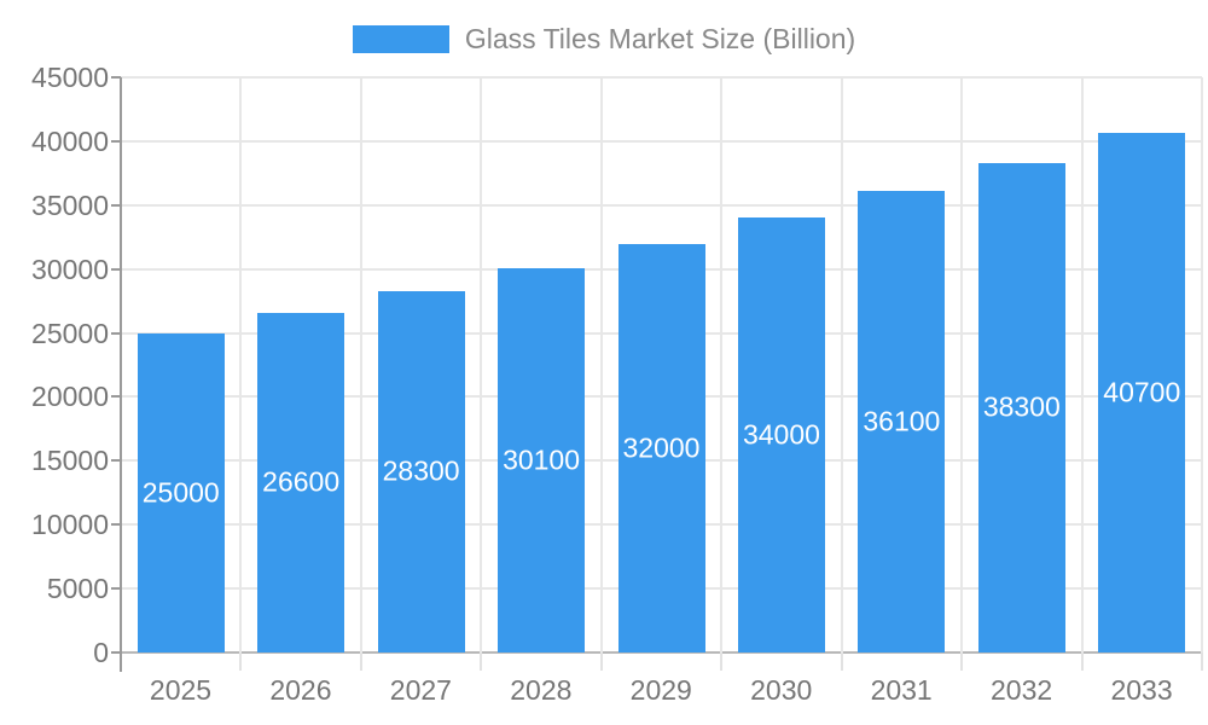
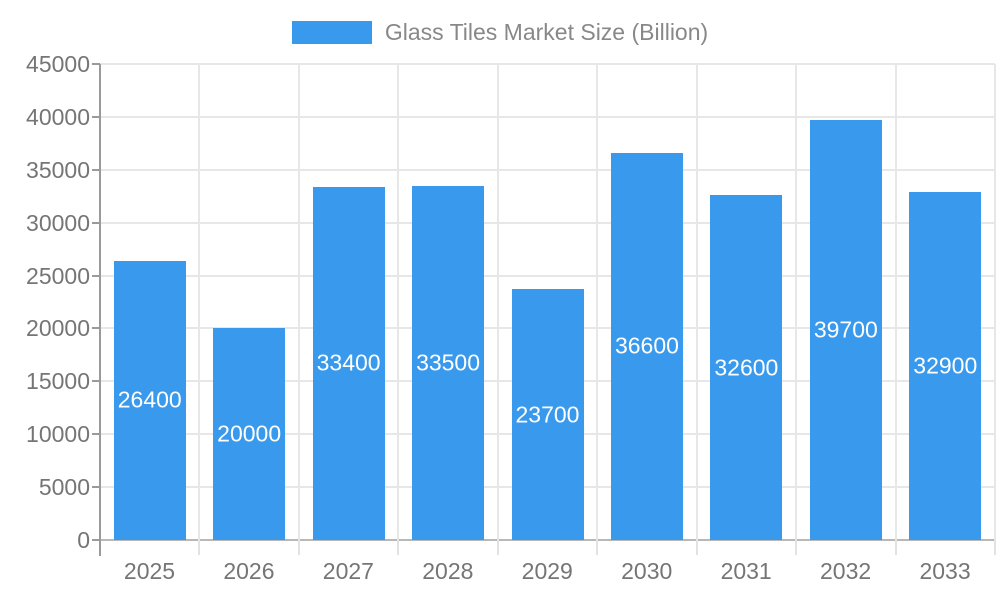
2025: 25000 -> 26400
2026: 26600 -> 20000
2027: 28300 -> 33400
2028: 30100 -> 33500
2029: 32000 -> 23700
2030: 34000 -> 36600
2031: 36100 -> 32600
2032: 38300 -> 39700
2033: 40700 -> 32900
